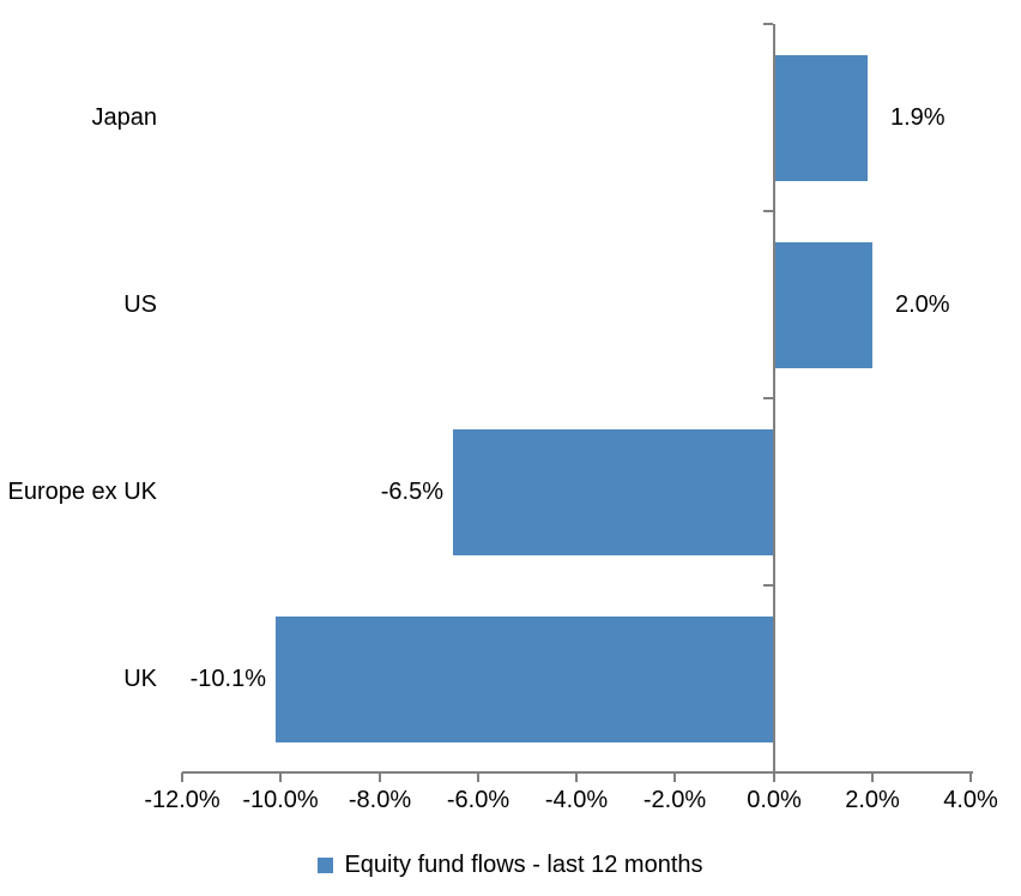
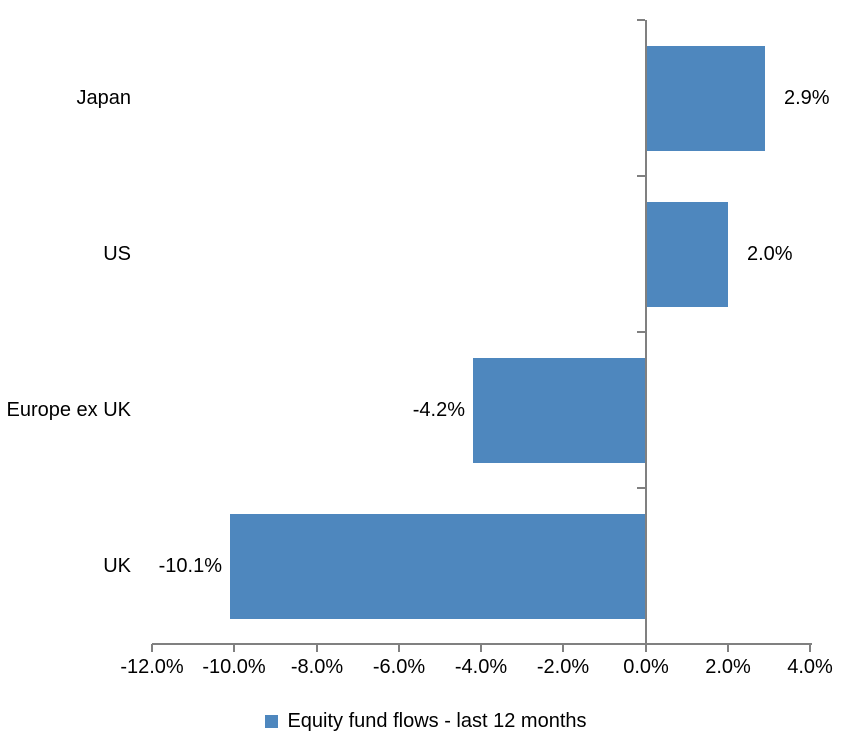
Japan: 1.9% -> 2.9%
Europe ex UK: -6.5% -> -4.2%
